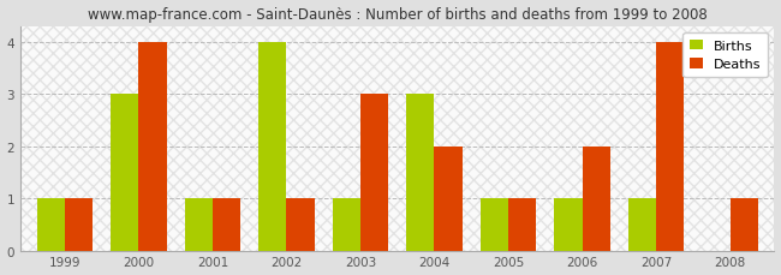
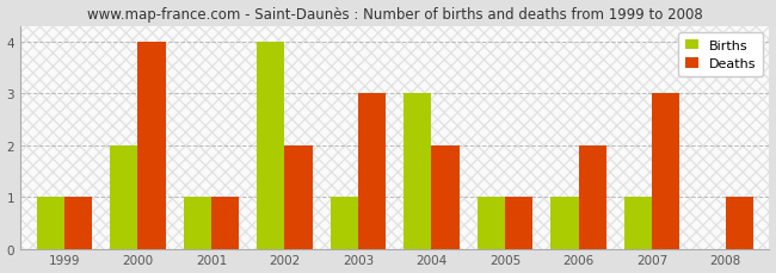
Births/2000: 3 -> 2
Deaths/2002: 1 -> 2
Deaths/2007: 4 -> 3
